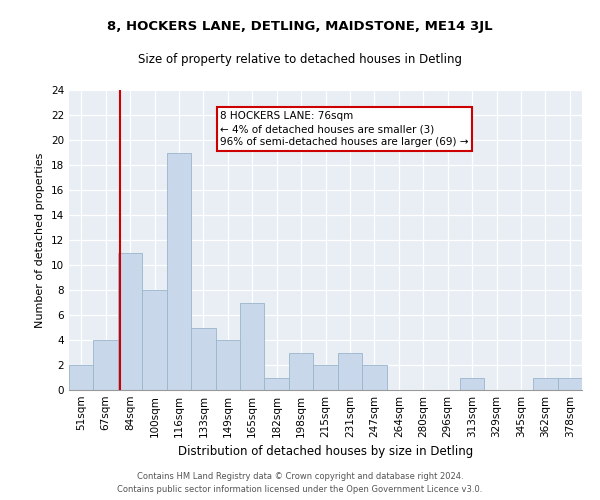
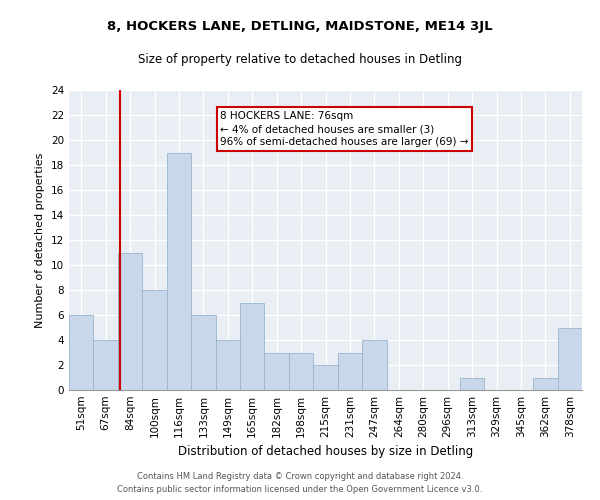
51sqm: 2 -> 6
133sqm: 5 -> 6
182sqm: 1 -> 3
247sqm: 2 -> 4
378sqm: 1 -> 5
